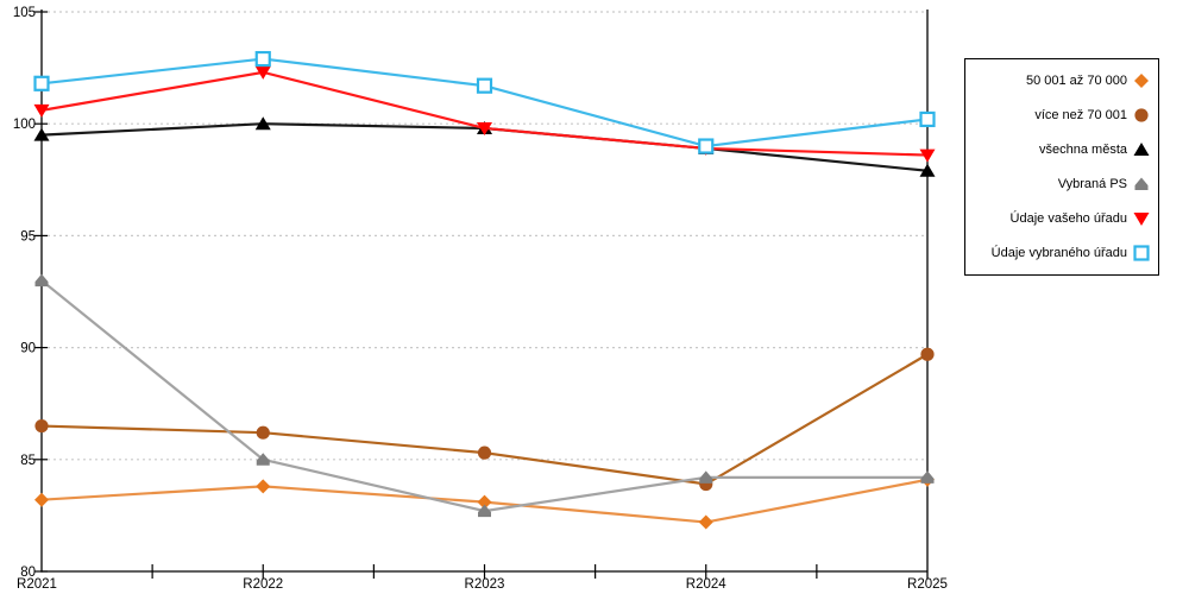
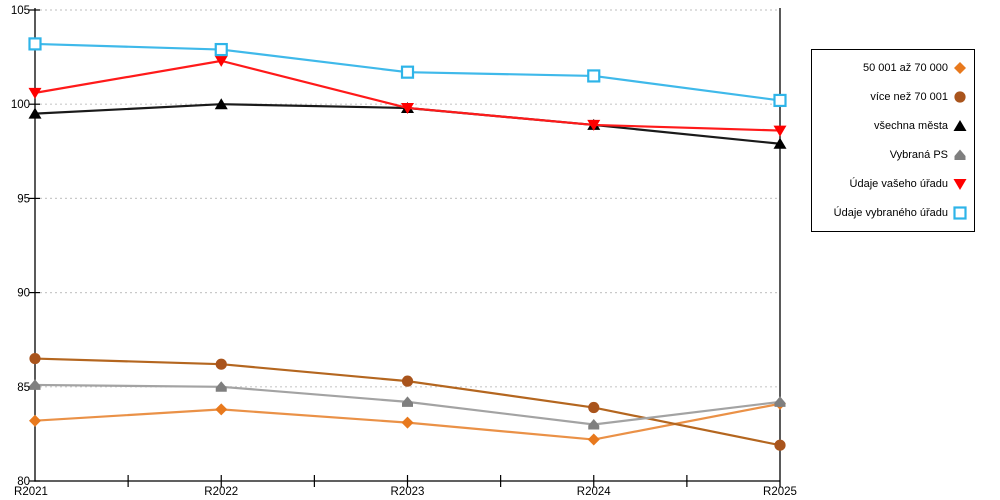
Vybraná PS/R2021: 93.0 -> 85.1
Údaje vybraného úřadu/R2021: 101.8 -> 103.2
Vybraná PS/R2023: 82.7 -> 84.2
Vybraná PS/R2024: 84.2 -> 83.0
Údaje vybraného úřadu/R2024: 99.0 -> 101.5
více než 70 001/R2025: 89.7 -> 81.9
